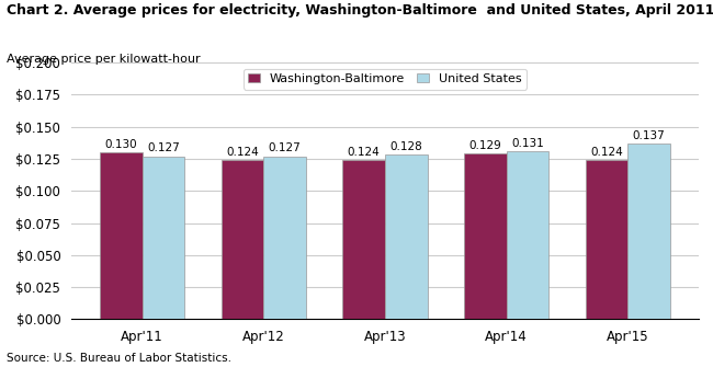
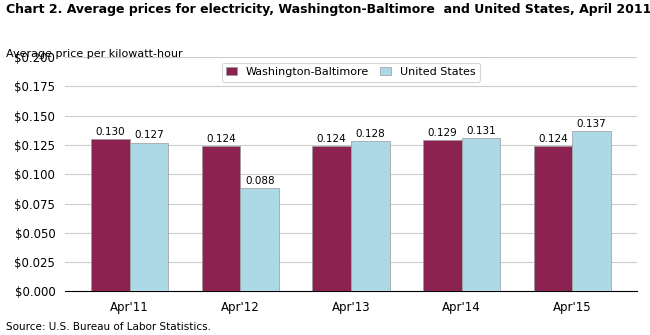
United States/Apr'12: 0.127 -> 0.088
